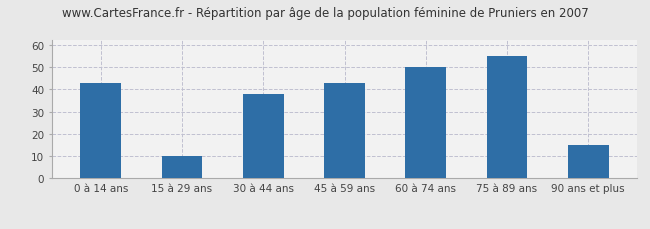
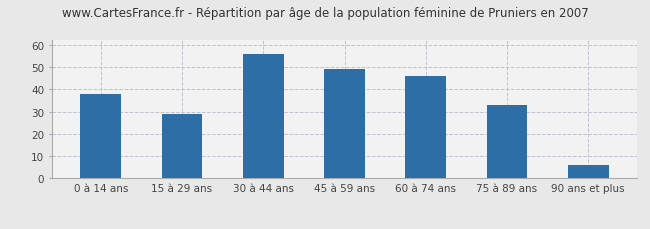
0 à 14 ans: 43 -> 38
15 à 29 ans: 10 -> 29
30 à 44 ans: 38 -> 56
45 à 59 ans: 43 -> 49
60 à 74 ans: 50 -> 46
75 à 89 ans: 55 -> 33
90 ans et plus: 15 -> 6
